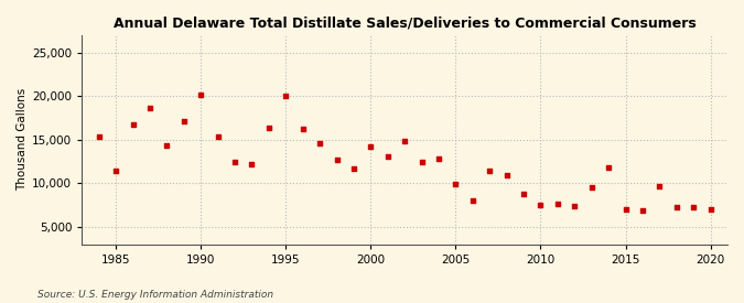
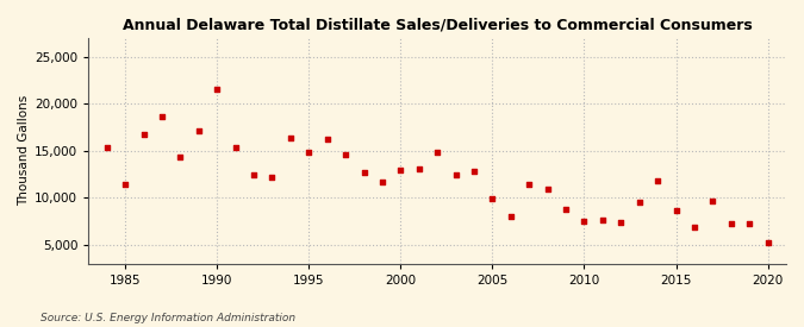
1990: 20,200 -> 21,600
1995: 20,000 -> 14,800
2000: 14,200 -> 12,900
2015: 7,000 -> 8,600
2020: 7,000 -> 5,200
